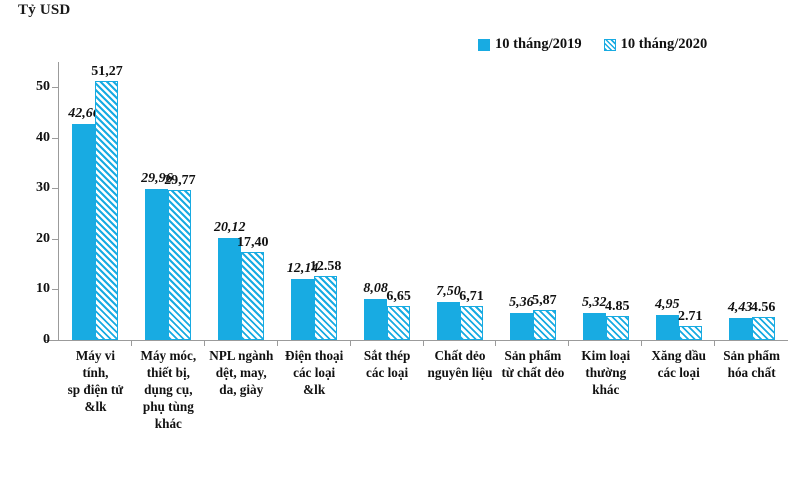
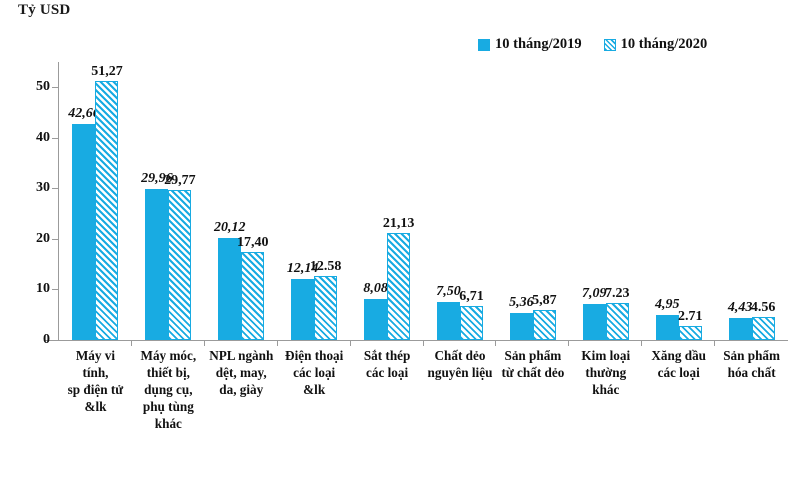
10 tháng/2020/Sắt thép các loại: 6,65 -> 21,13
10 tháng/2019/Kim loại thường khác: 5,32 -> 7,09
10 tháng/2020/Kim loại thường khác: 4.85 -> 7.23
